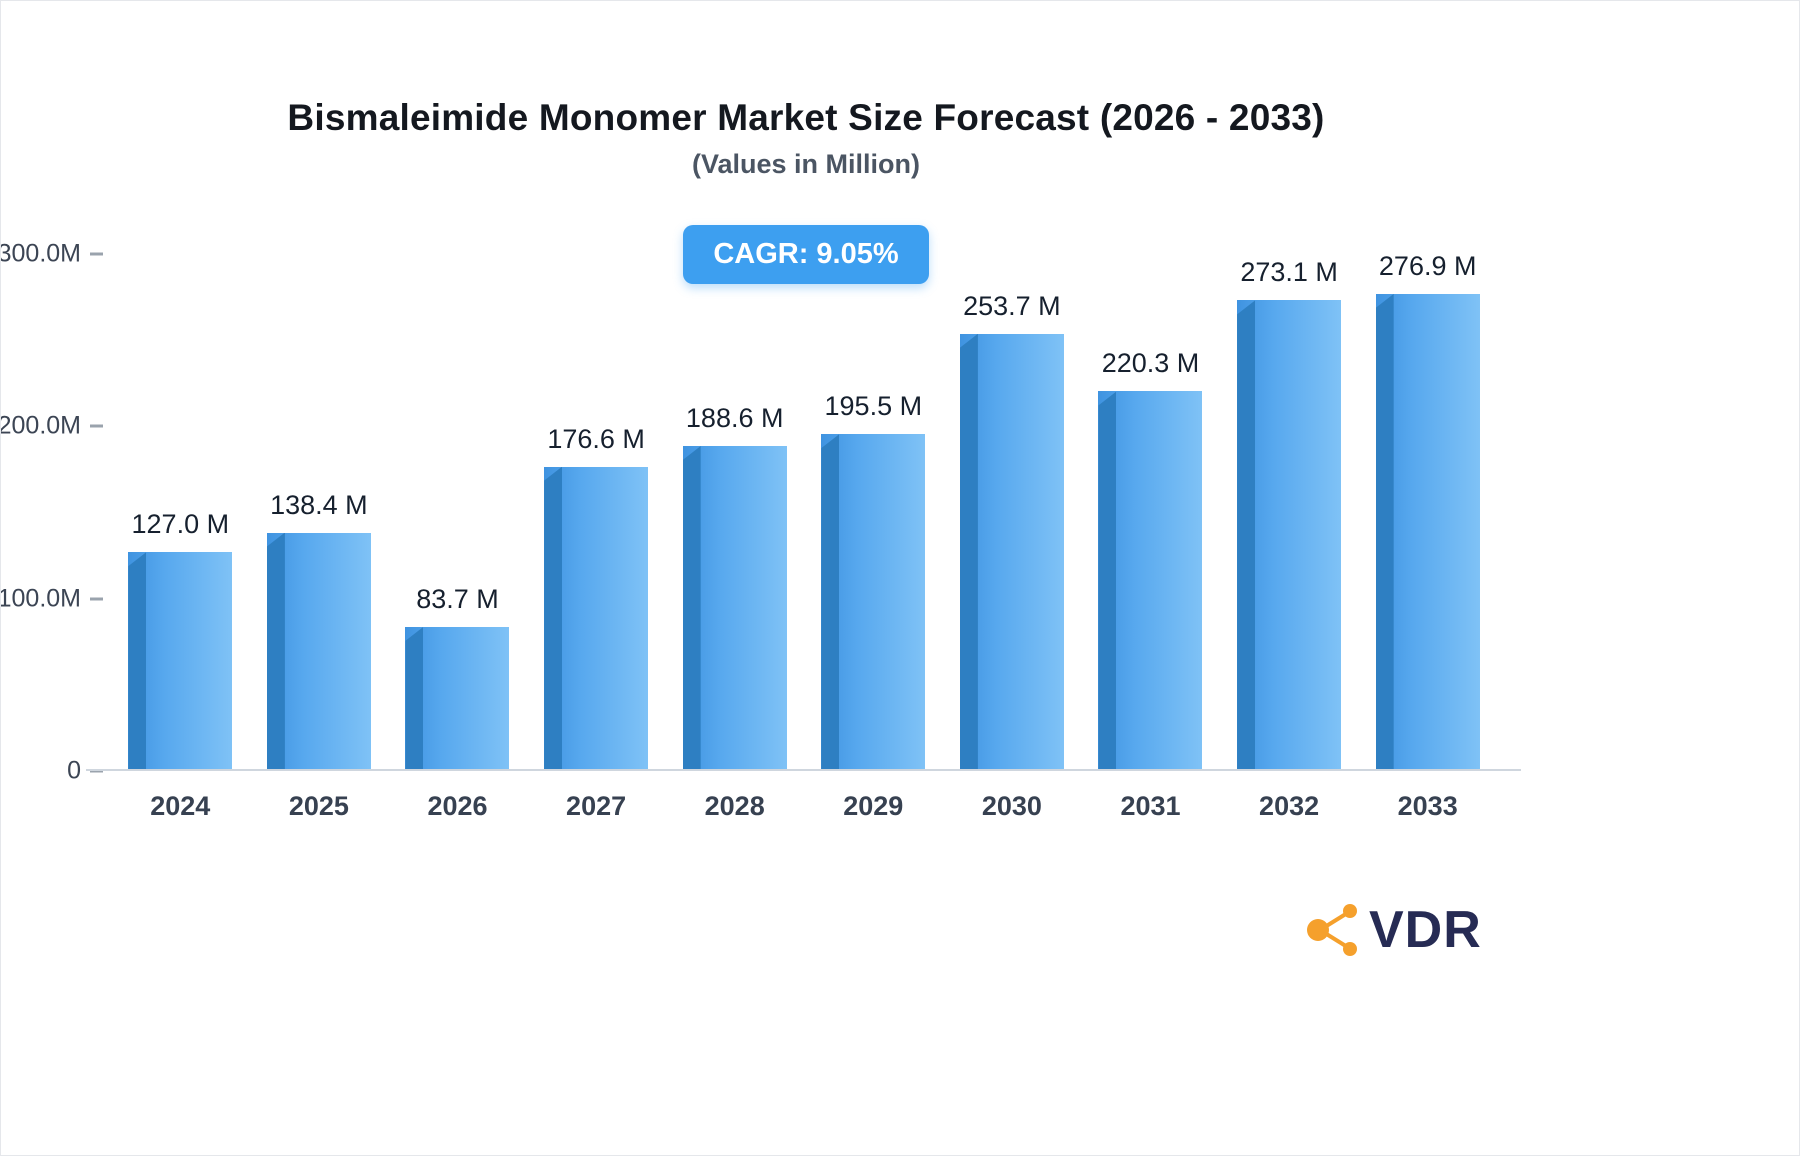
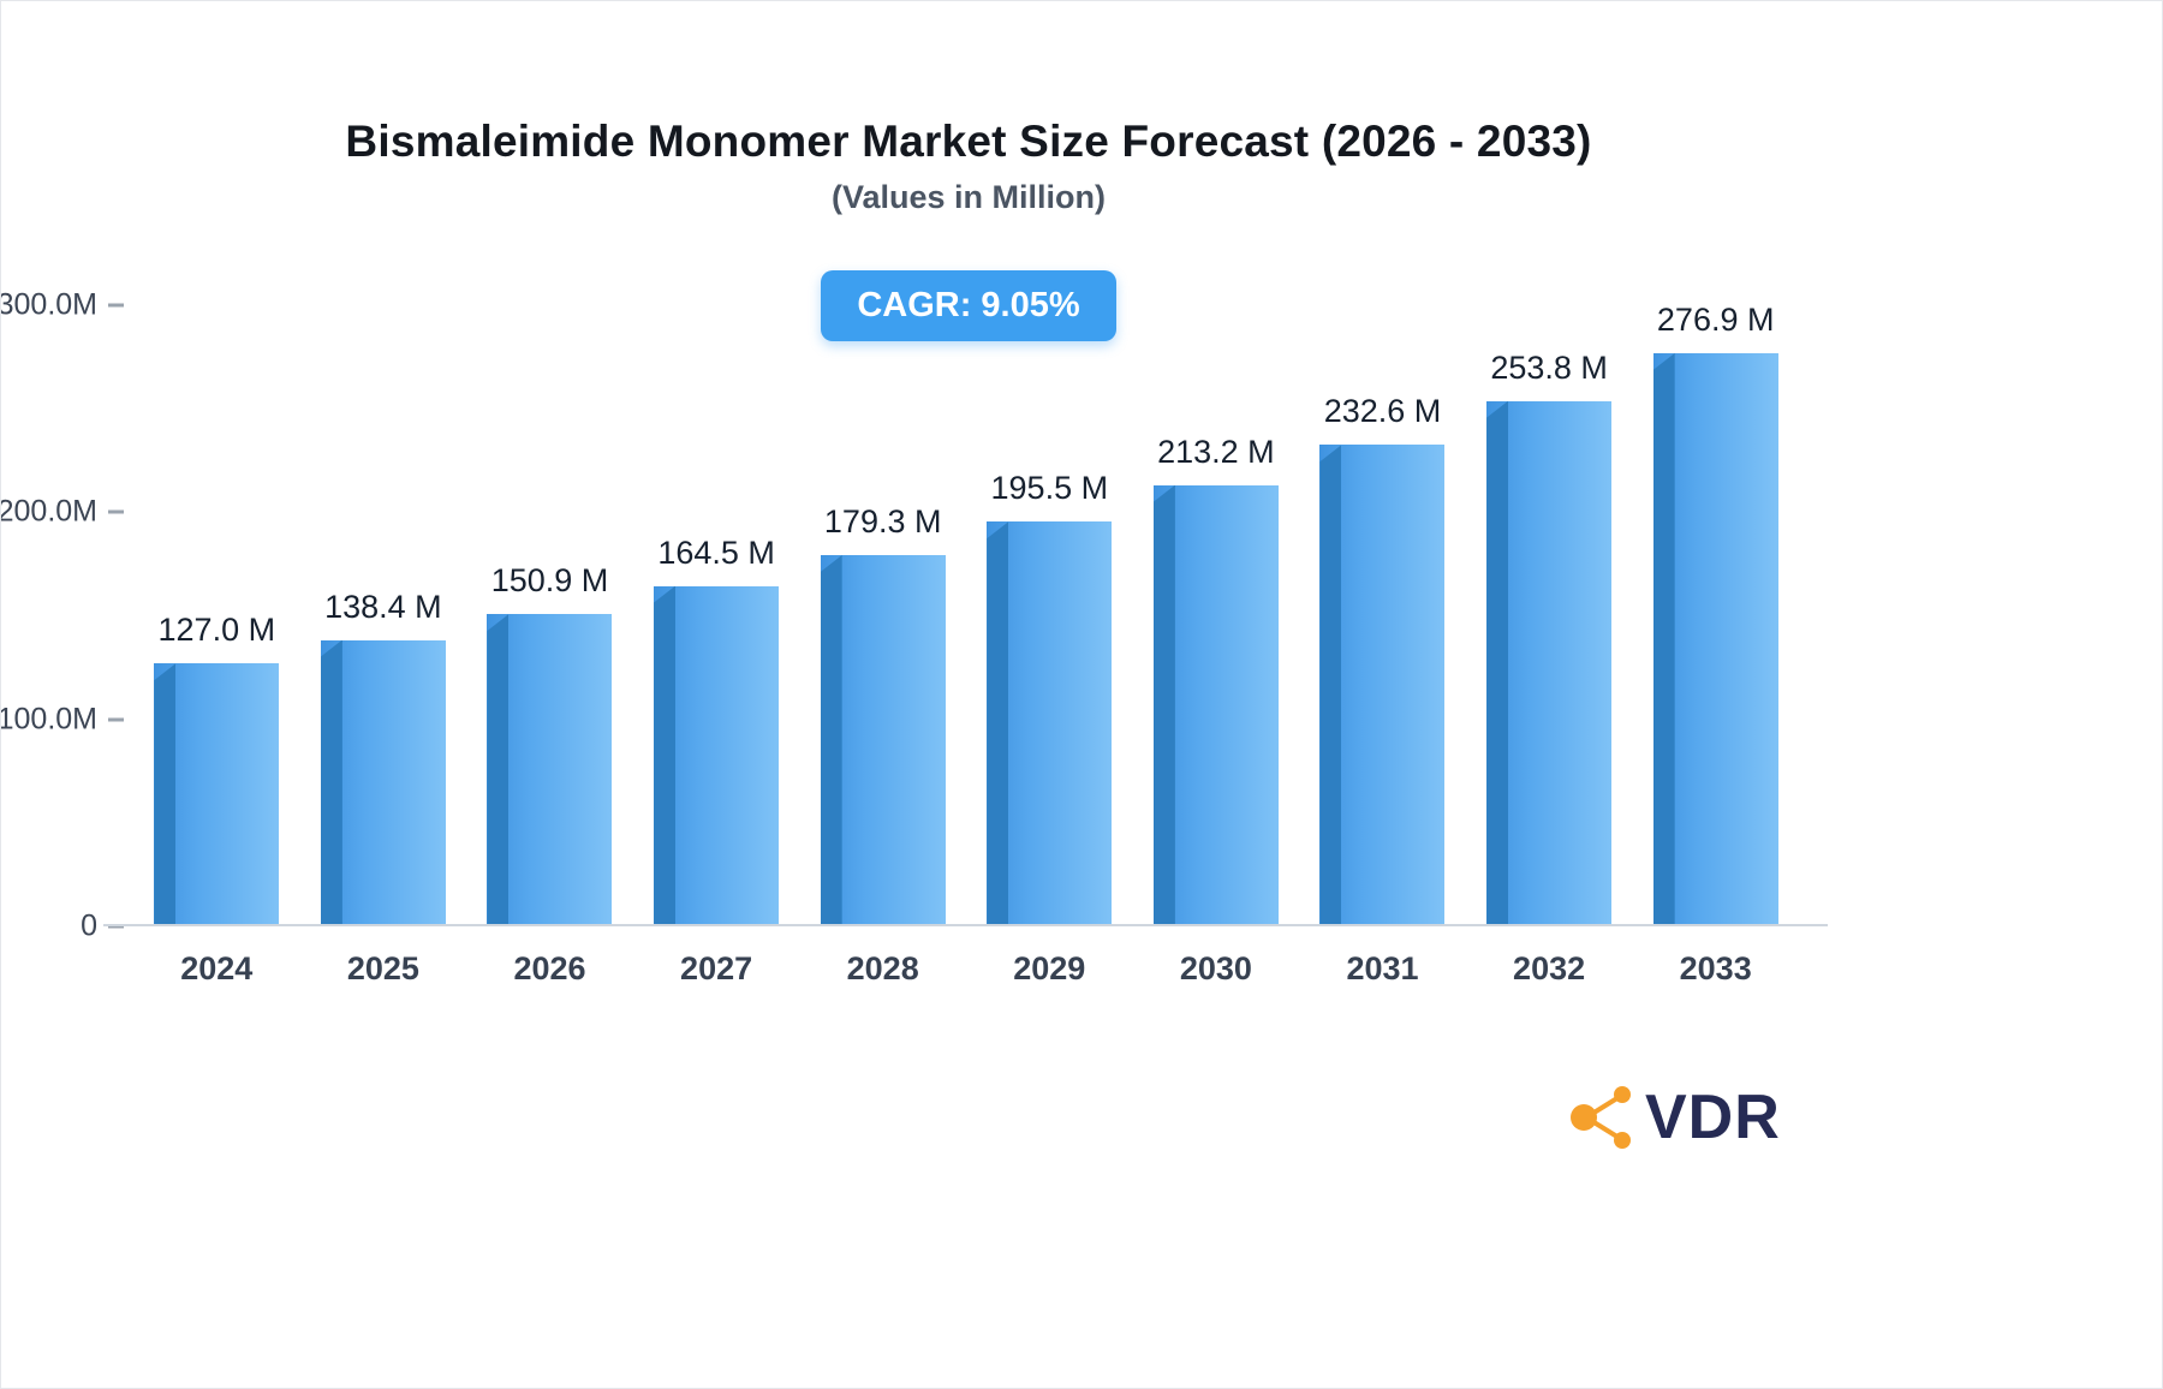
2026: 83.7 -> 150.9
2027: 176.6 -> 164.5
2028: 188.6 -> 179.3
2030: 253.7 -> 213.2
2031: 220.3 -> 232.6
2032: 273.1 -> 253.8
